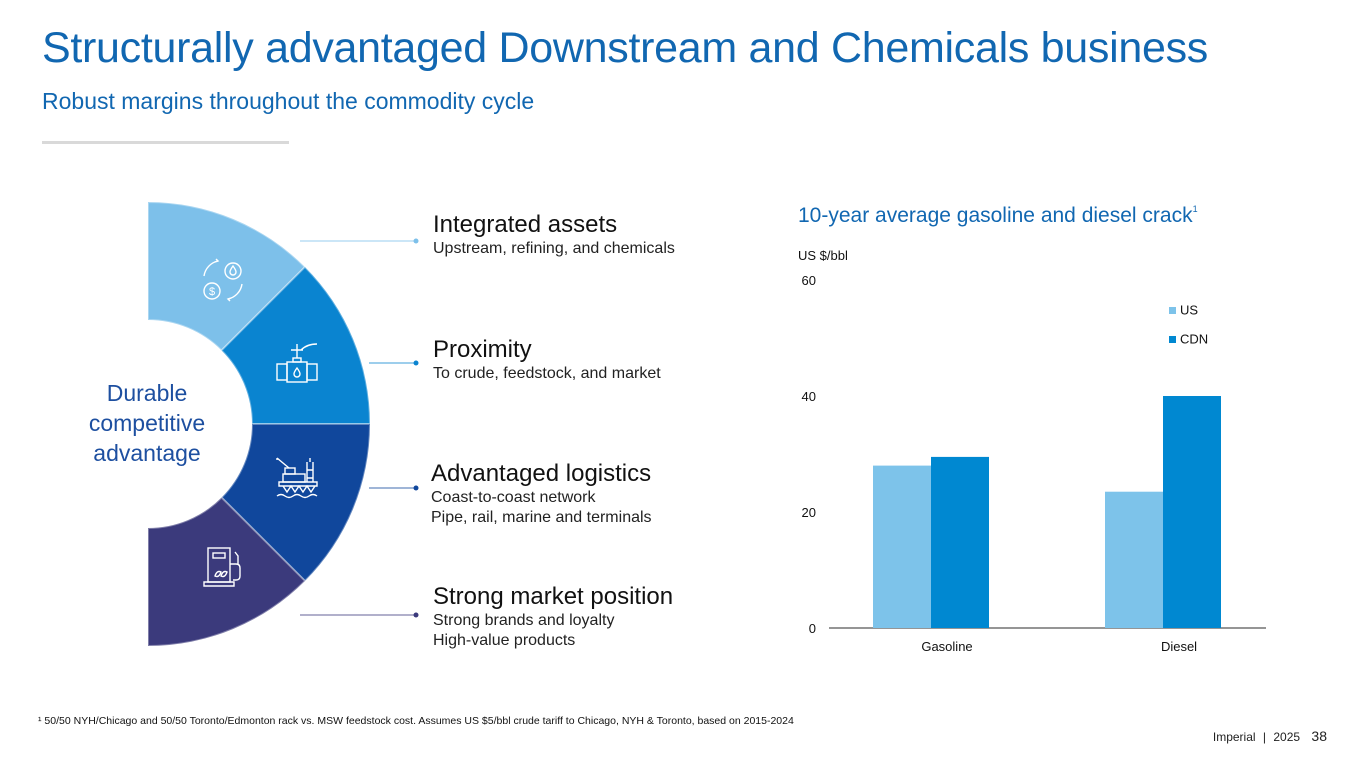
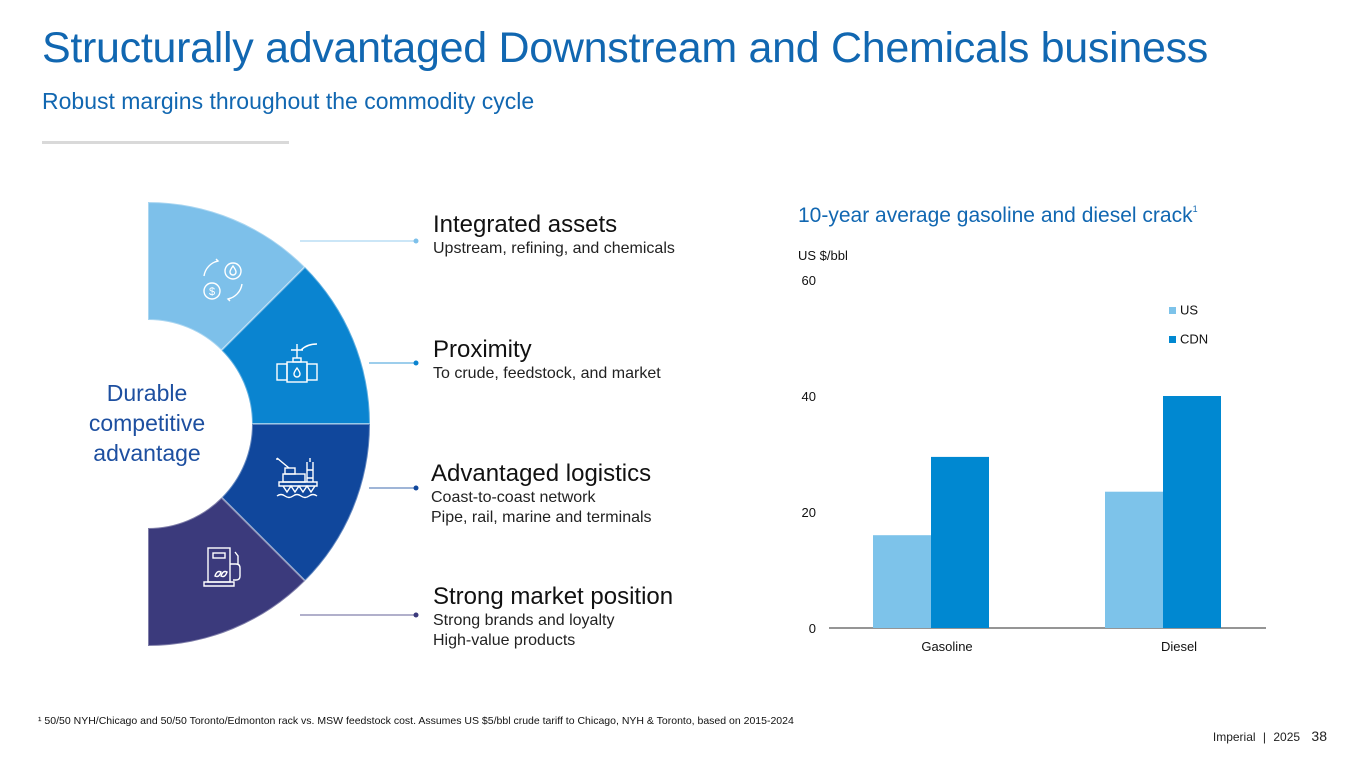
US/Gasoline: 28 -> 16
